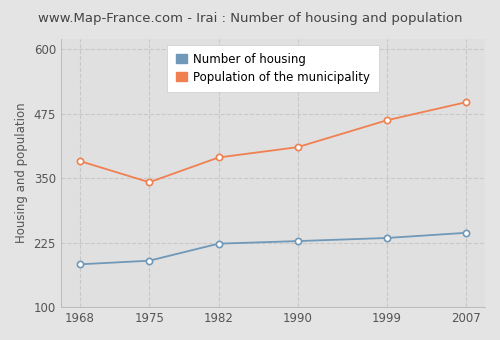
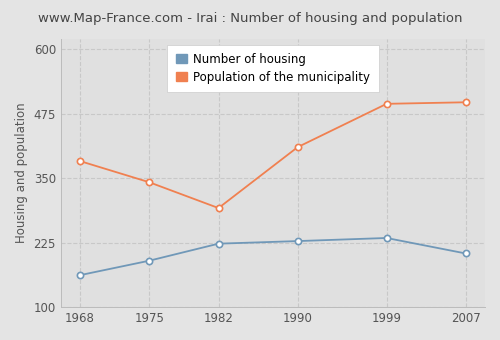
Number of housing/1968: 183 -> 162
Population of the municipality/1982: 390 -> 292
Population of the municipality/1999: 462 -> 494
Number of housing/2007: 244 -> 204
